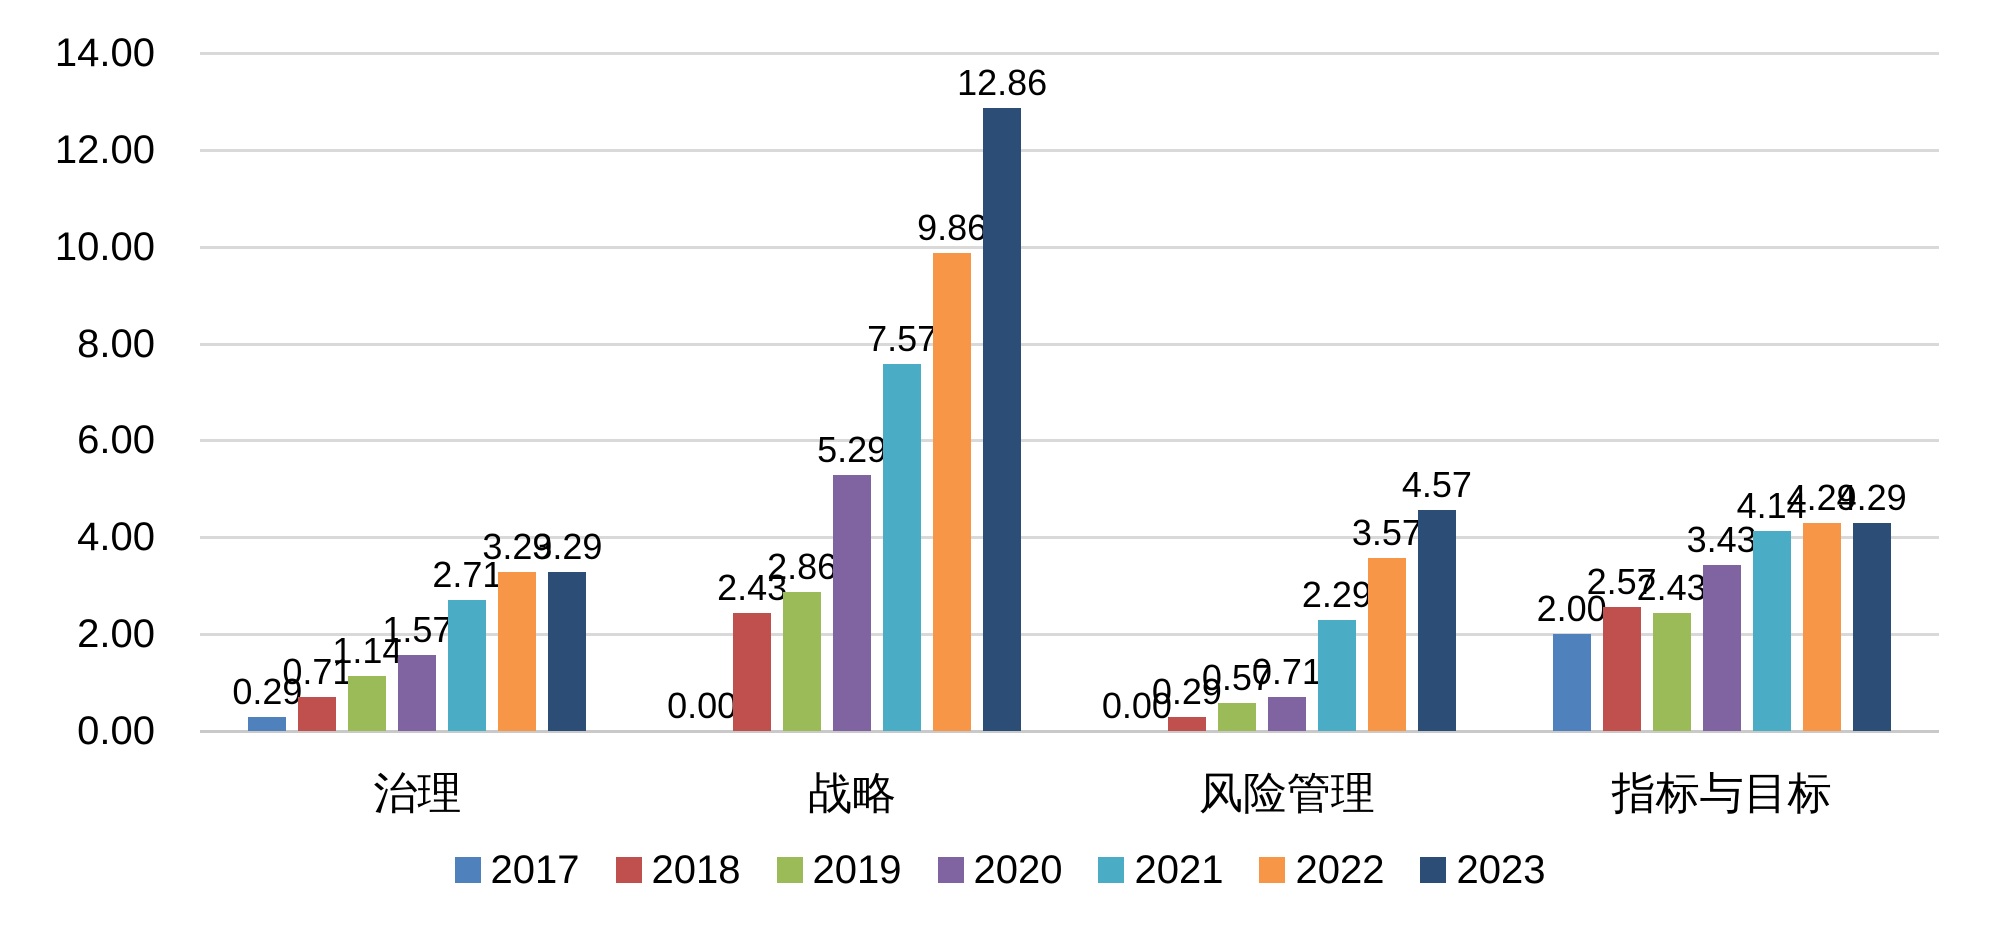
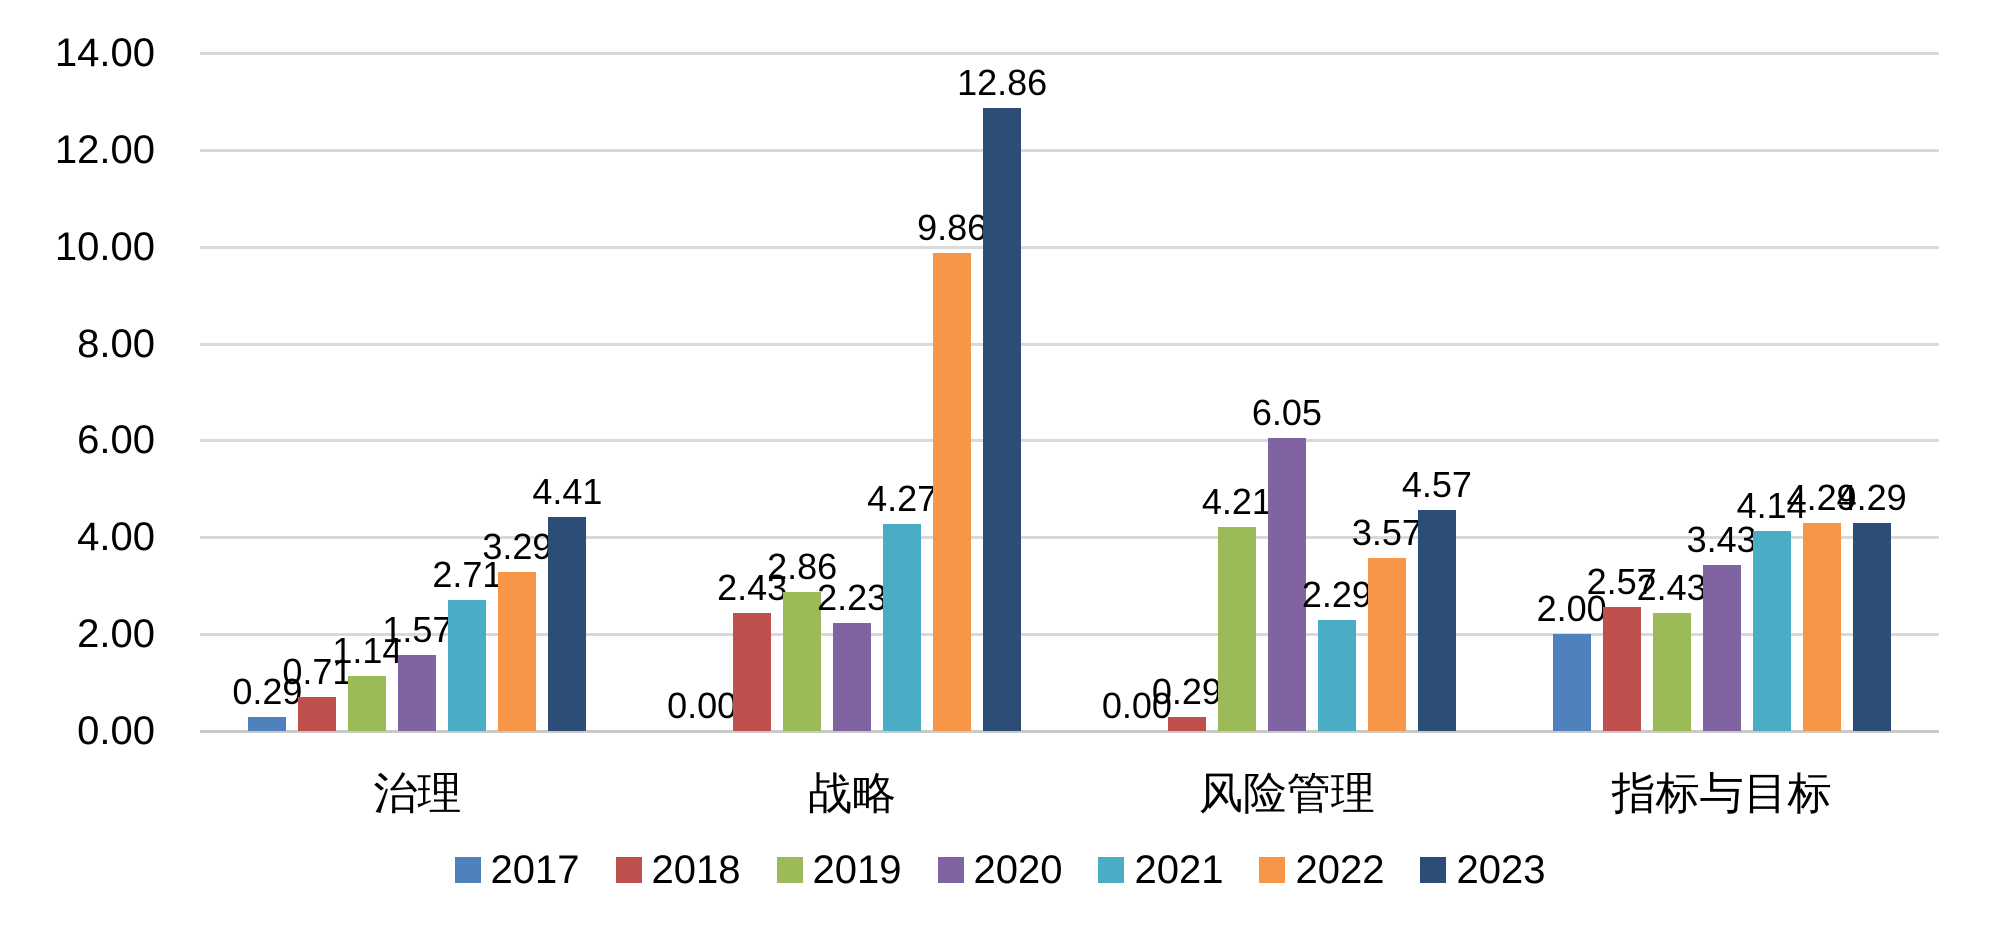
2023/治理: 3.29 -> 4.41
2020/战略: 5.29 -> 2.23
2021/战略: 7.57 -> 4.27
2019/风险管理: 0.57 -> 4.21
2020/风险管理: 0.71 -> 6.05
